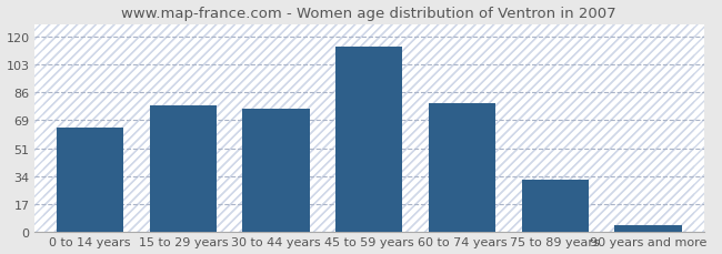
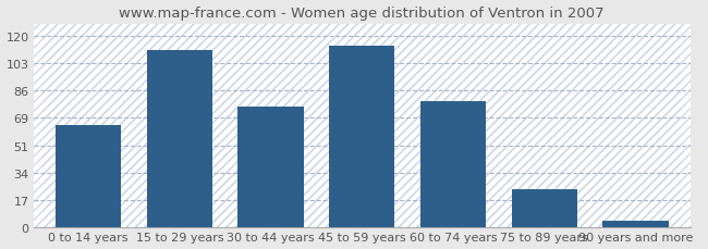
15 to 29 years: 78 -> 111
75 to 89 years: 32 -> 24
